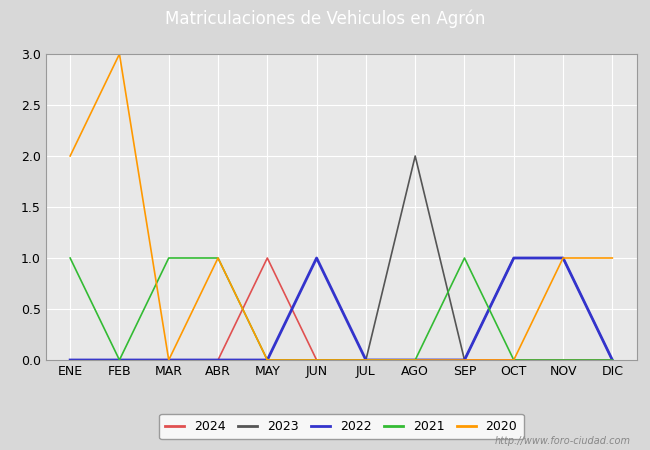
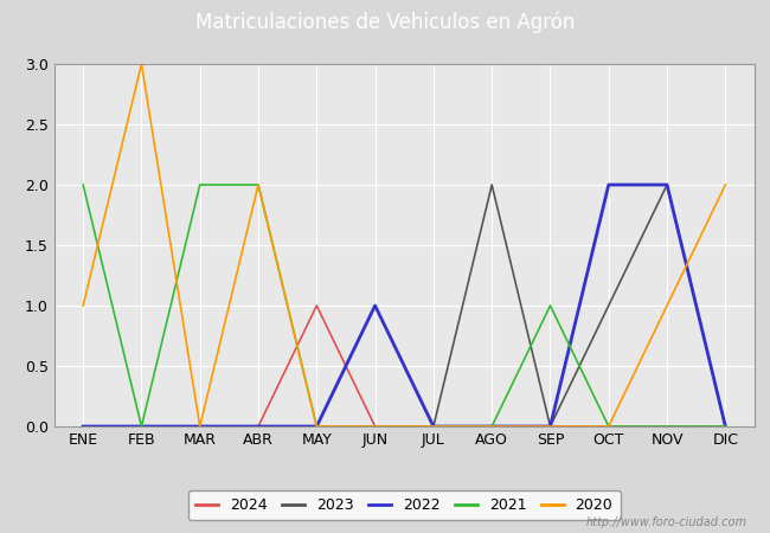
2021/ENE: 1 -> 2
2020/ENE: 2 -> 1
2021/MAR: 1 -> 2
2021/ABR: 1 -> 2
2020/ABR: 1 -> 2
2022/OCT: 1 -> 2
2023/NOV: 1 -> 2
2022/NOV: 1 -> 2
2020/DIC: 1 -> 2
